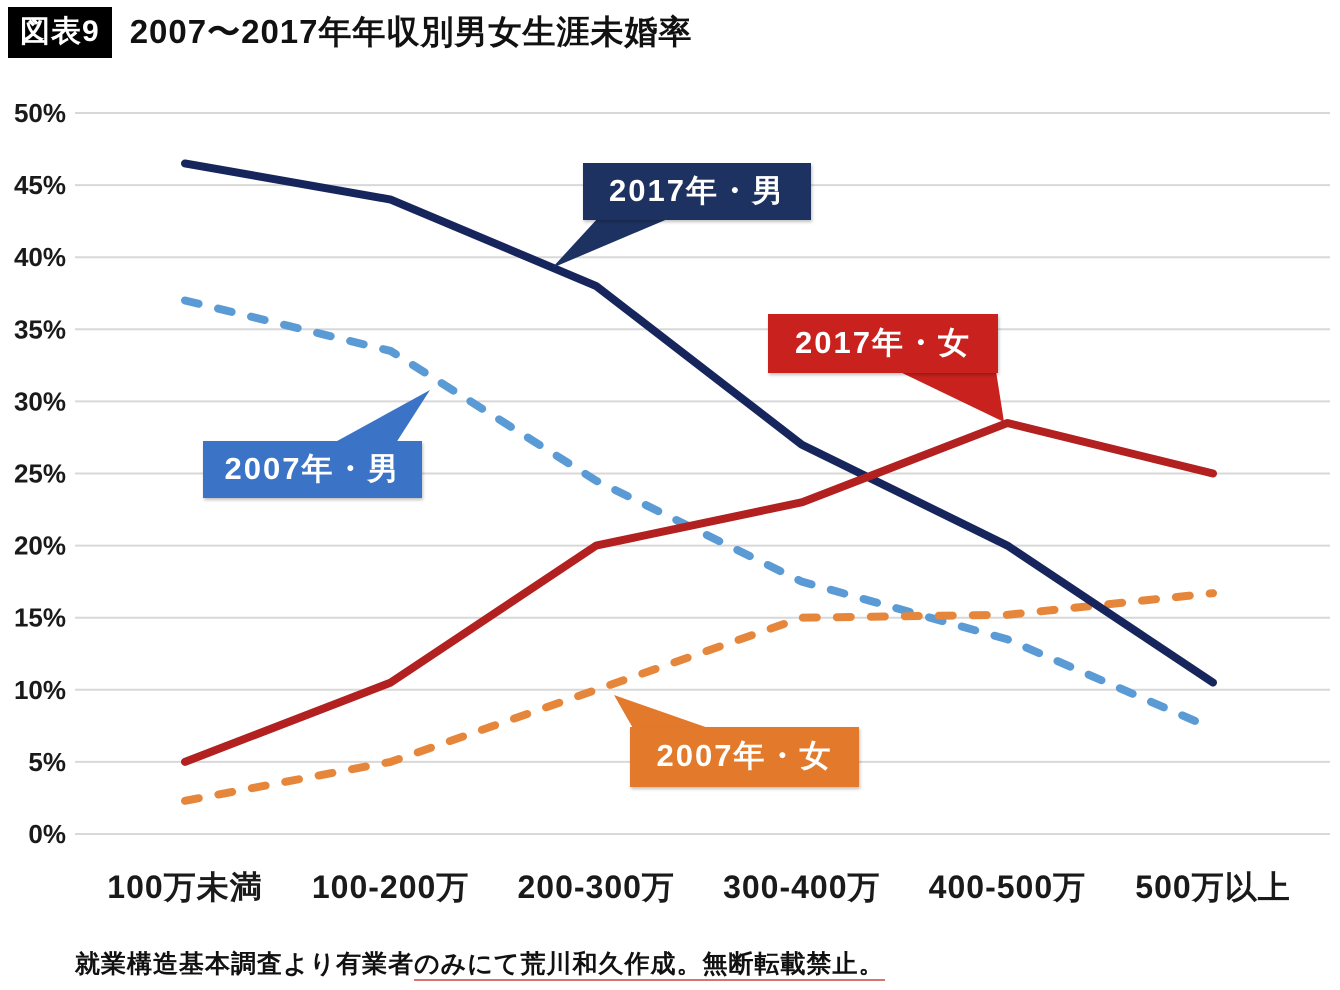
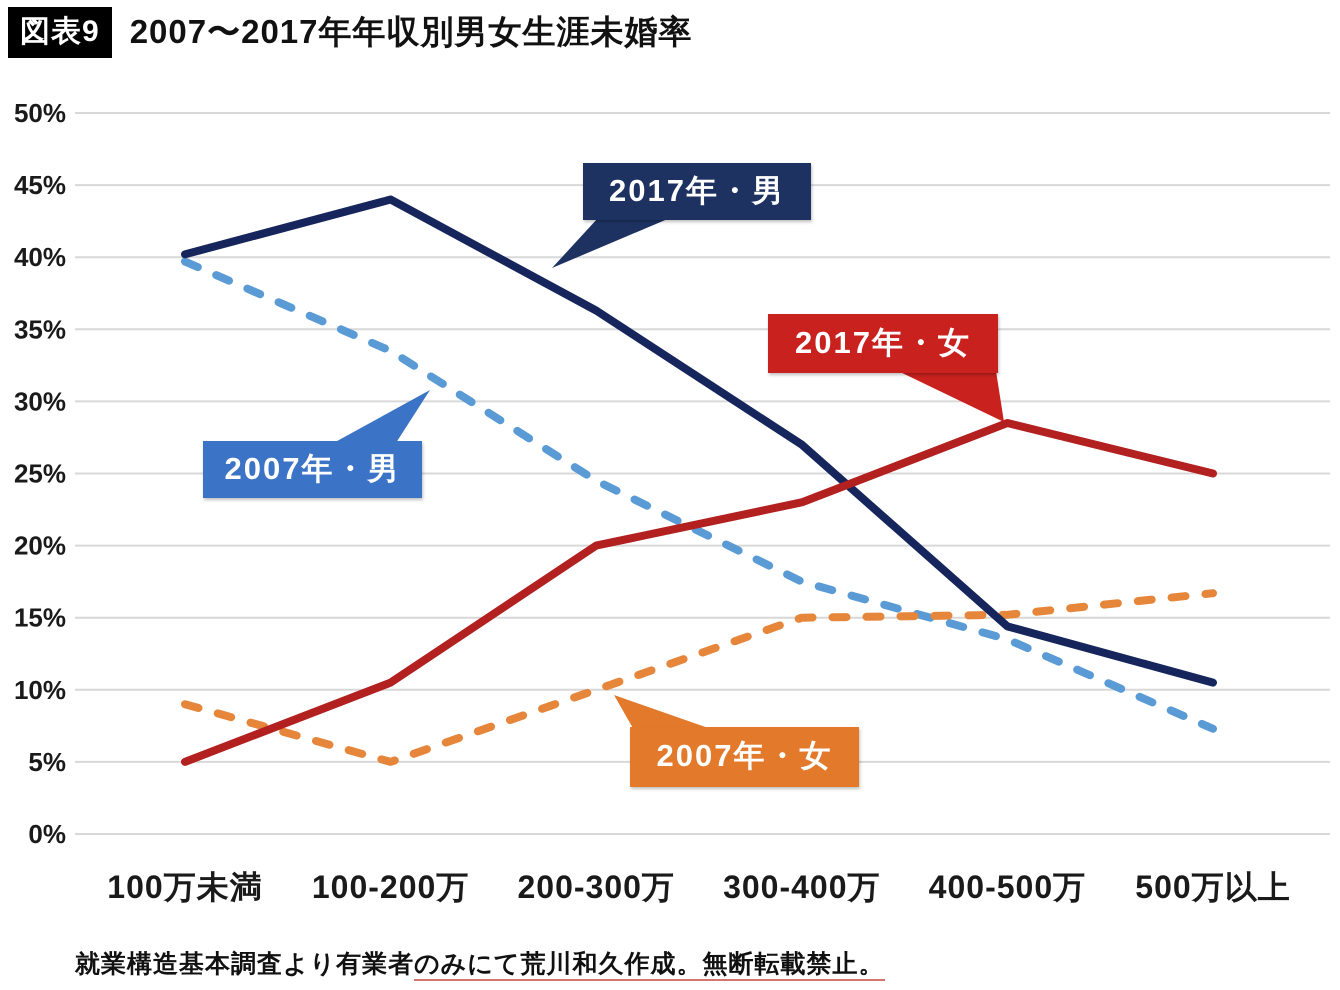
2017年・男/100万未満: 46.5% -> 40.2%
2007年・男/100万未満: 37.0% -> 39.7%
2007年・女/100万未満: 2.3% -> 9.0%
2017年・男/200-300万: 38.0% -> 36.3%
2017年・男/400-500万: 20.0% -> 14.4%
